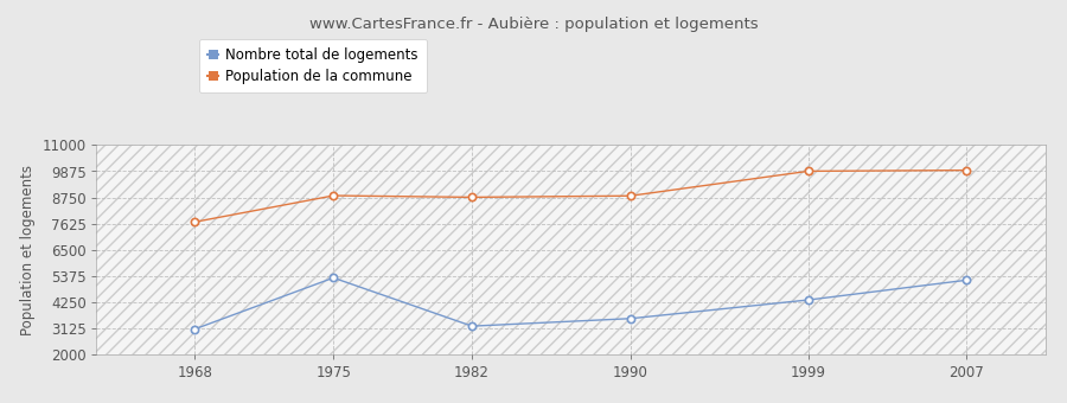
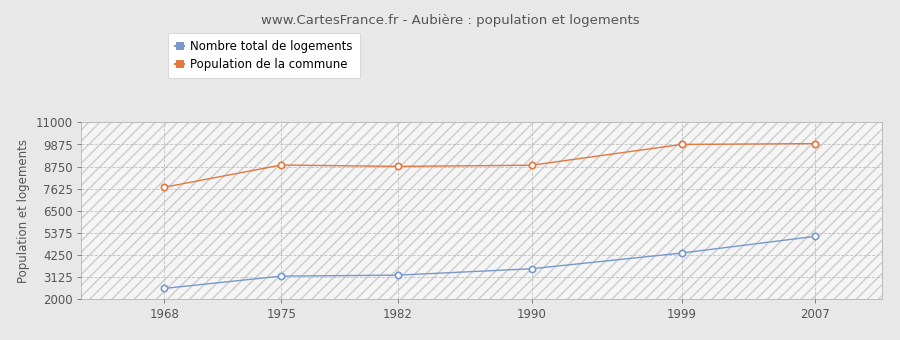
Nombre total de logements/1968: 3100 -> 2600
Nombre total de logements/1975: 5300 -> 3200
